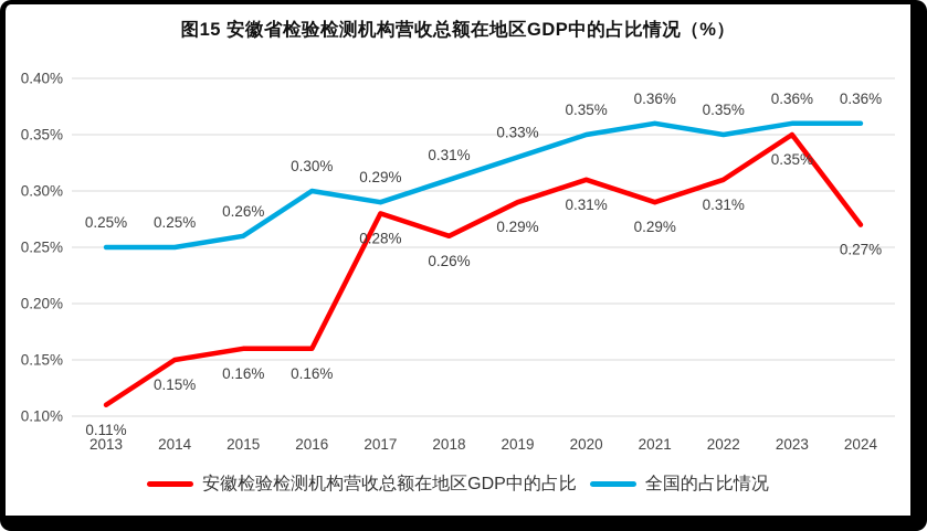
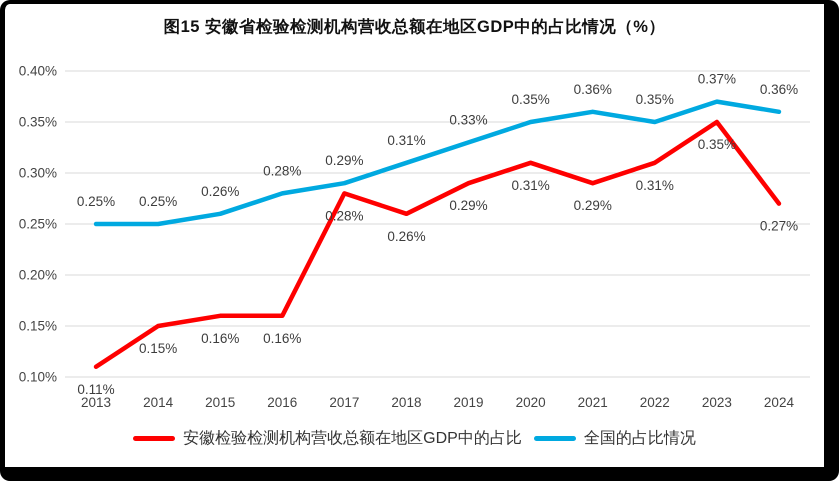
全国的占比情况/2016: 0.30% -> 0.28%
全国的占比情况/2023: 0.36% -> 0.37%
